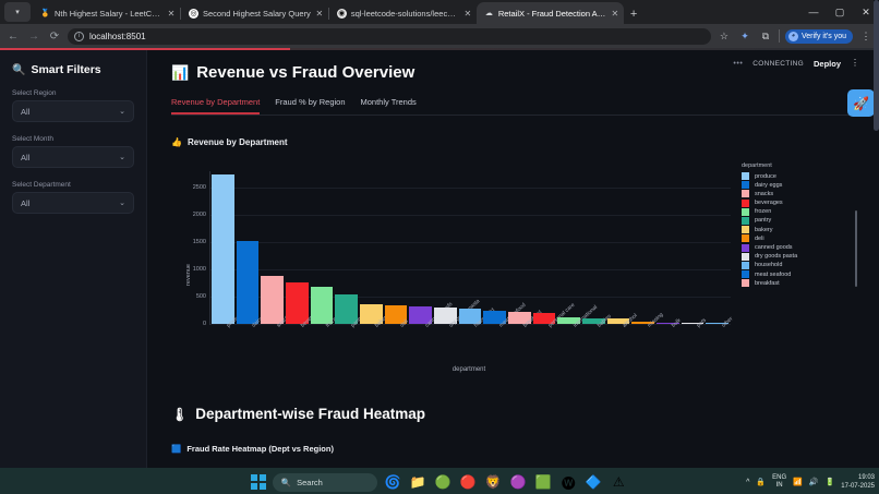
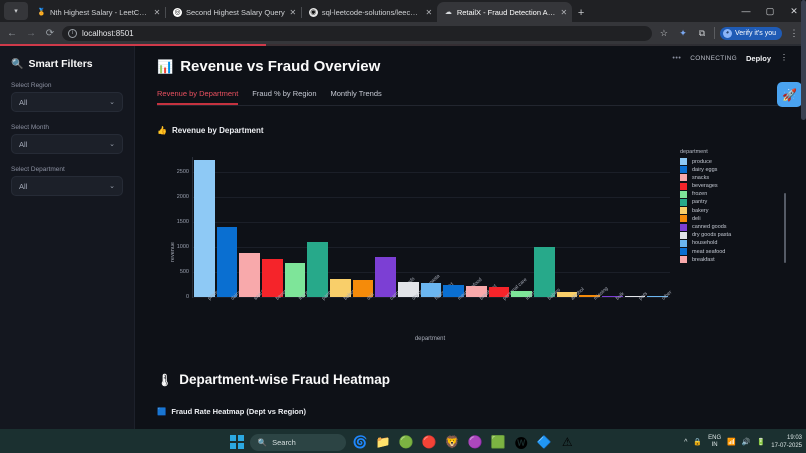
dairy eggs: 1500 -> 1400
pantry: 500 -> 1100
canned goods: 300 -> 800
babies: 100 -> 1000
